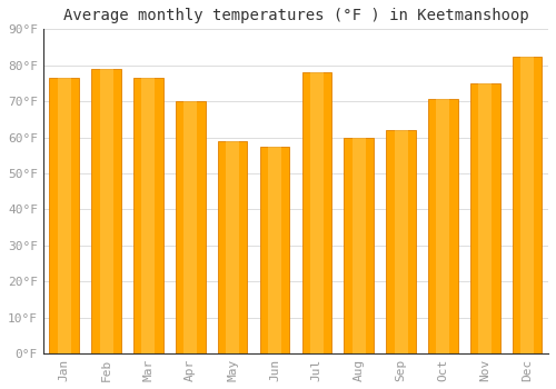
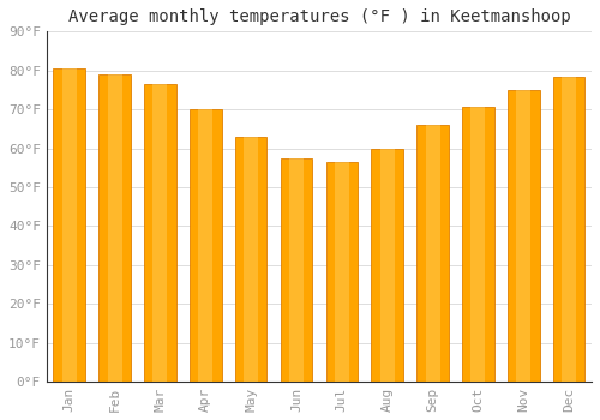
Jan: 76.5°F -> 80.5°F
May: 59.0°F -> 63.0°F
Jul: 78.0°F -> 56.5°F
Sep: 62.0°F -> 66.0°F
Dec: 82.5°F -> 78.5°F
